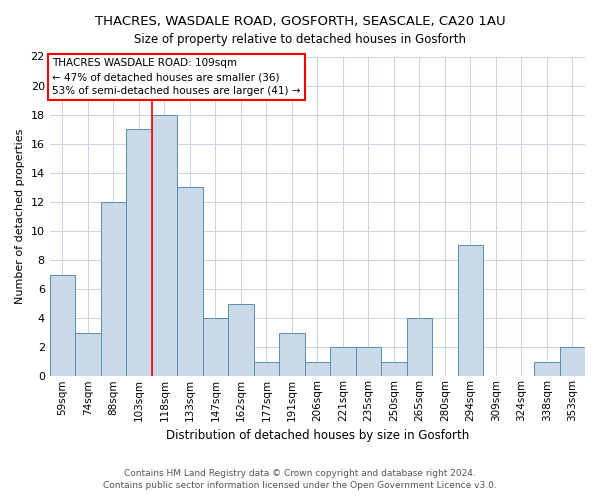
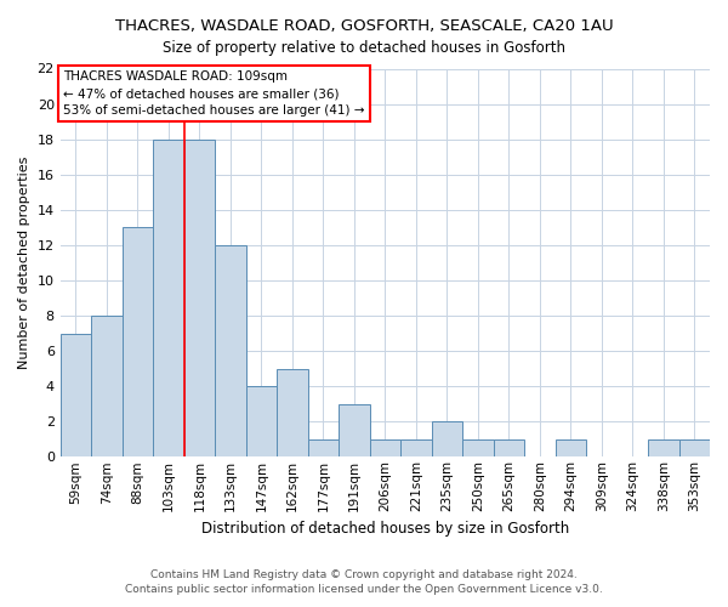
74sqm: 3 -> 8
88sqm: 12 -> 13
103sqm: 17 -> 18
133sqm: 13 -> 12
221sqm: 2 -> 1
265sqm: 4 -> 1
294sqm: 9 -> 1
353sqm: 2 -> 1
